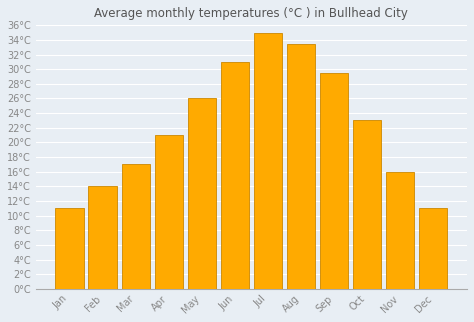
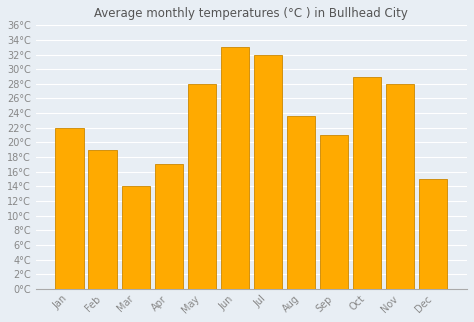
Jan: 11.0°C -> 22.0°C
Feb: 14.0°C -> 19.0°C
Mar: 17.0°C -> 14.0°C
Apr: 21.0°C -> 17.0°C
May: 26.0°C -> 28.0°C
Jun: 31.0°C -> 33.0°C
Jul: 35.0°C -> 32.0°C
Aug: 33.5°C -> 23.6°C
Sep: 29.5°C -> 21.0°C
Oct: 23.0°C -> 29.0°C
Nov: 16.0°C -> 28.0°C
Dec: 11.0°C -> 15.0°C
